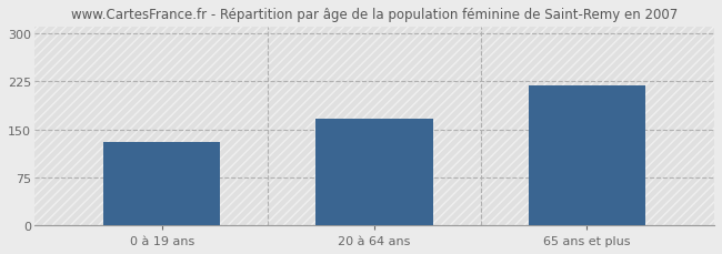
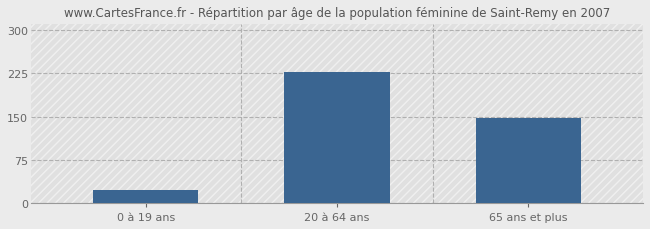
0 à 19 ans: 130 -> 22
20 à 64 ans: 166 -> 228
65 ans et plus: 218 -> 148
